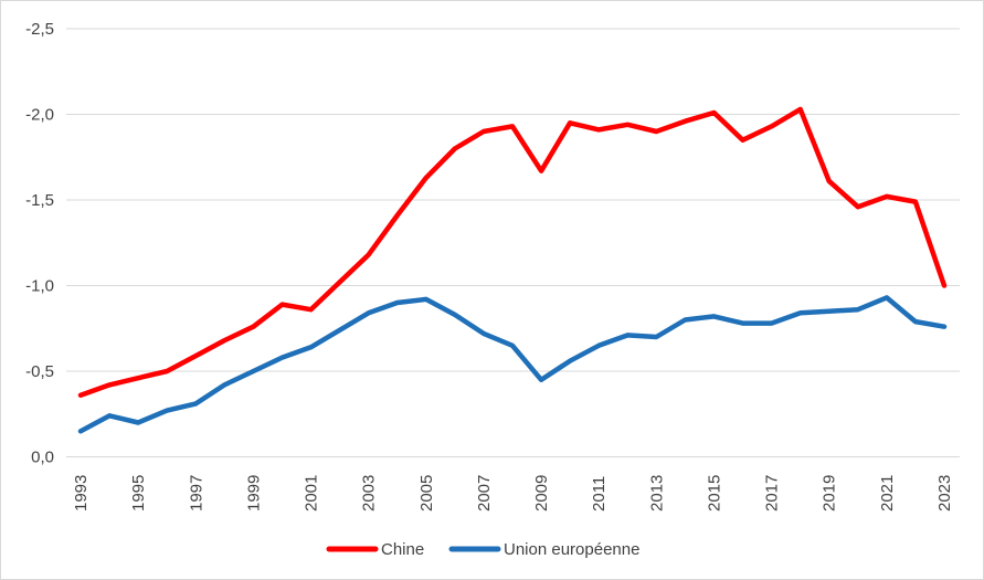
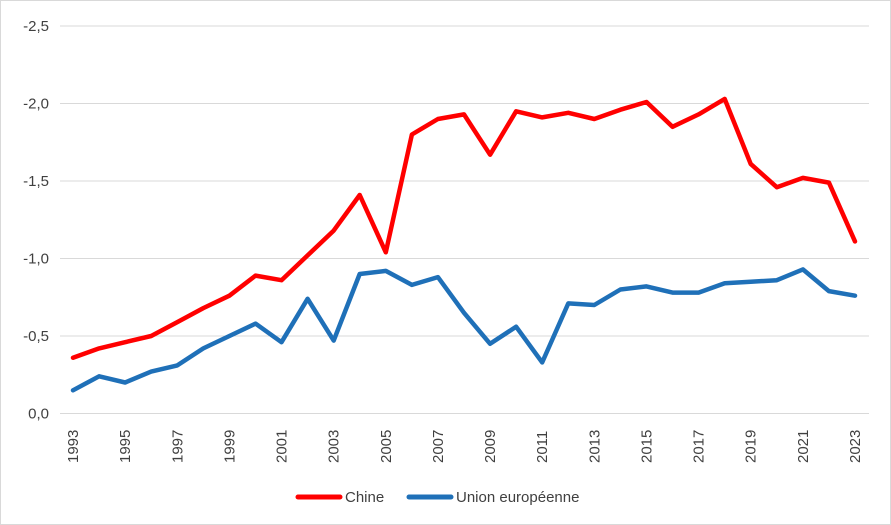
Union européenne/2001: -0,64 -> -0,46
Union européenne/2003: -0,84 -> -0,47
Chine/2005: -1,63 -> -1,04
Union européenne/2007: -0,72 -> -0,88
Union européenne/2011: -0,65 -> -0,33
Chine/2023: -1,00 -> -1,11
